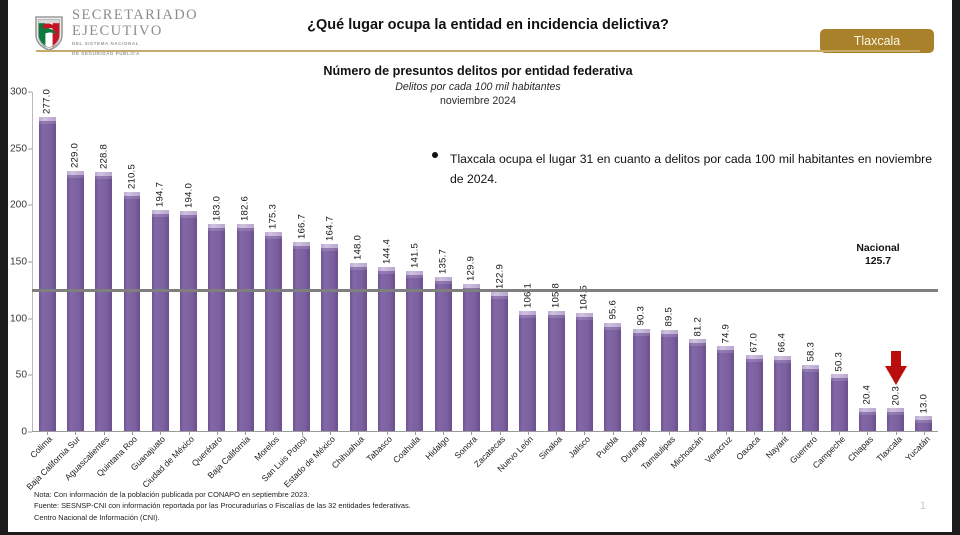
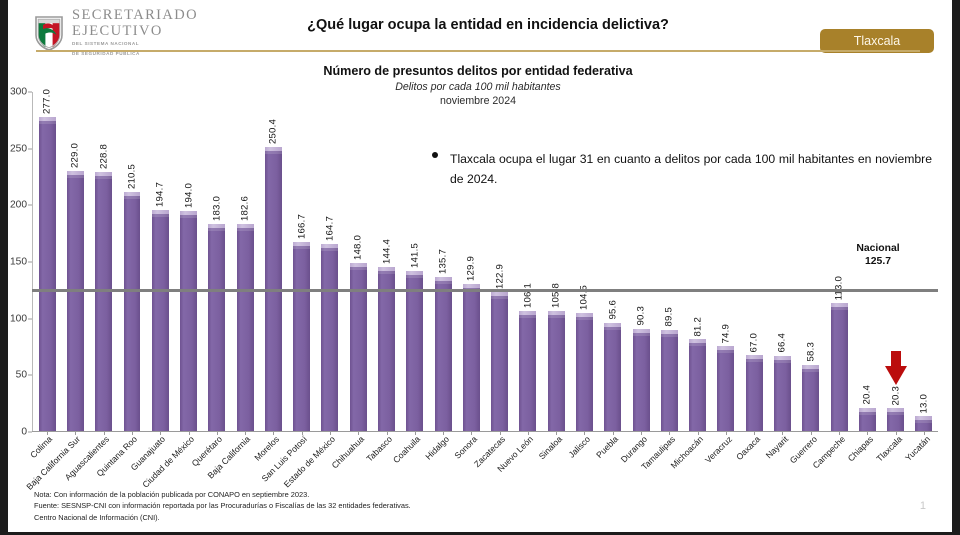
Morelos: 175.3 -> 250.4
Campeche: 50.3 -> 113.0
